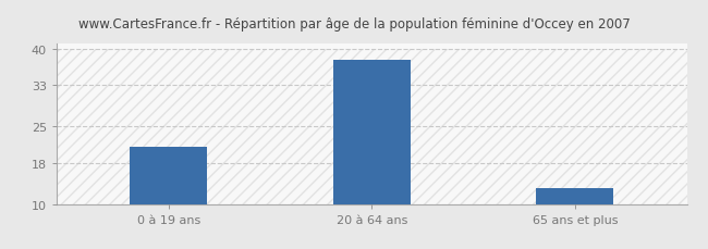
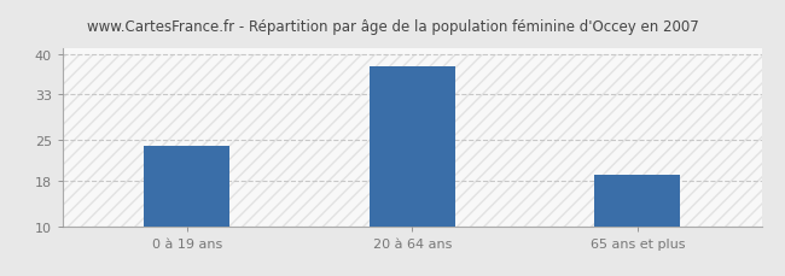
0 à 19 ans: 21 -> 24
65 ans et plus: 13 -> 19
